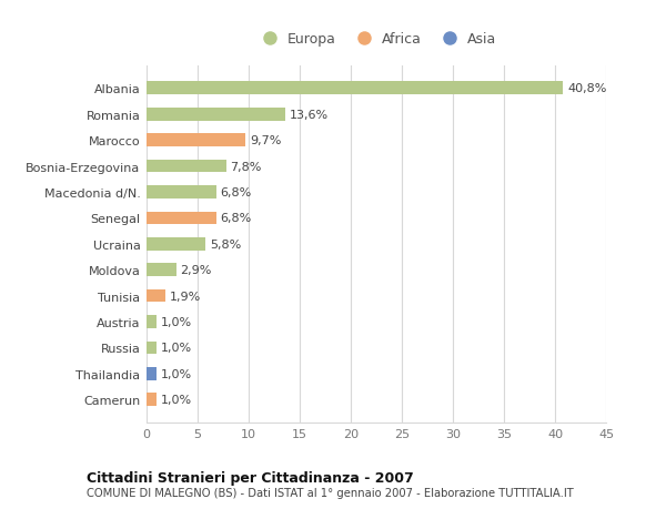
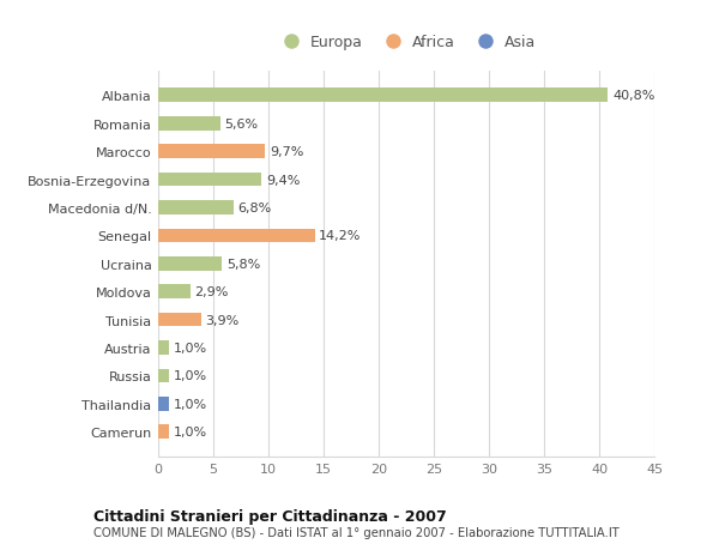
Romania: 13,6% -> 5,6%
Bosnia-Erzegovina: 7,8% -> 9,4%
Senegal: 6,8% -> 14,2%
Tunisia: 1,9% -> 3,9%
